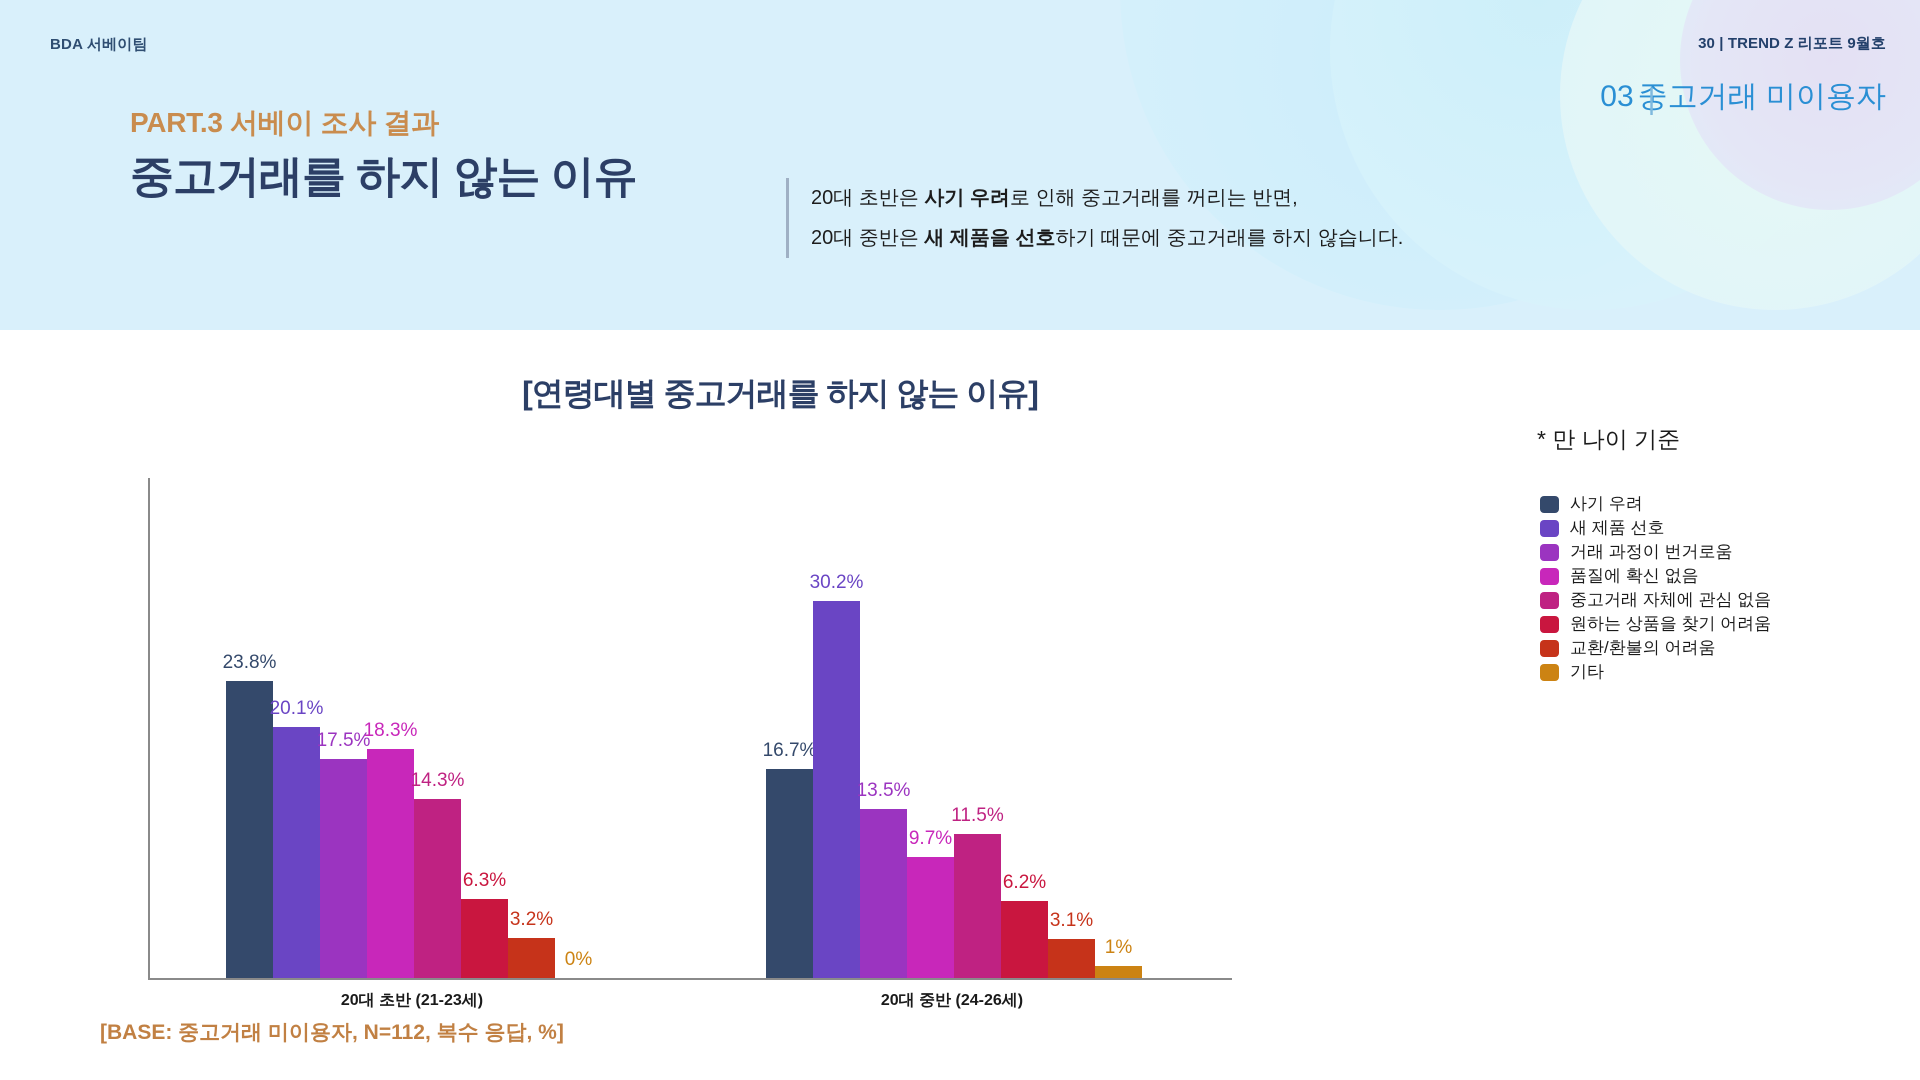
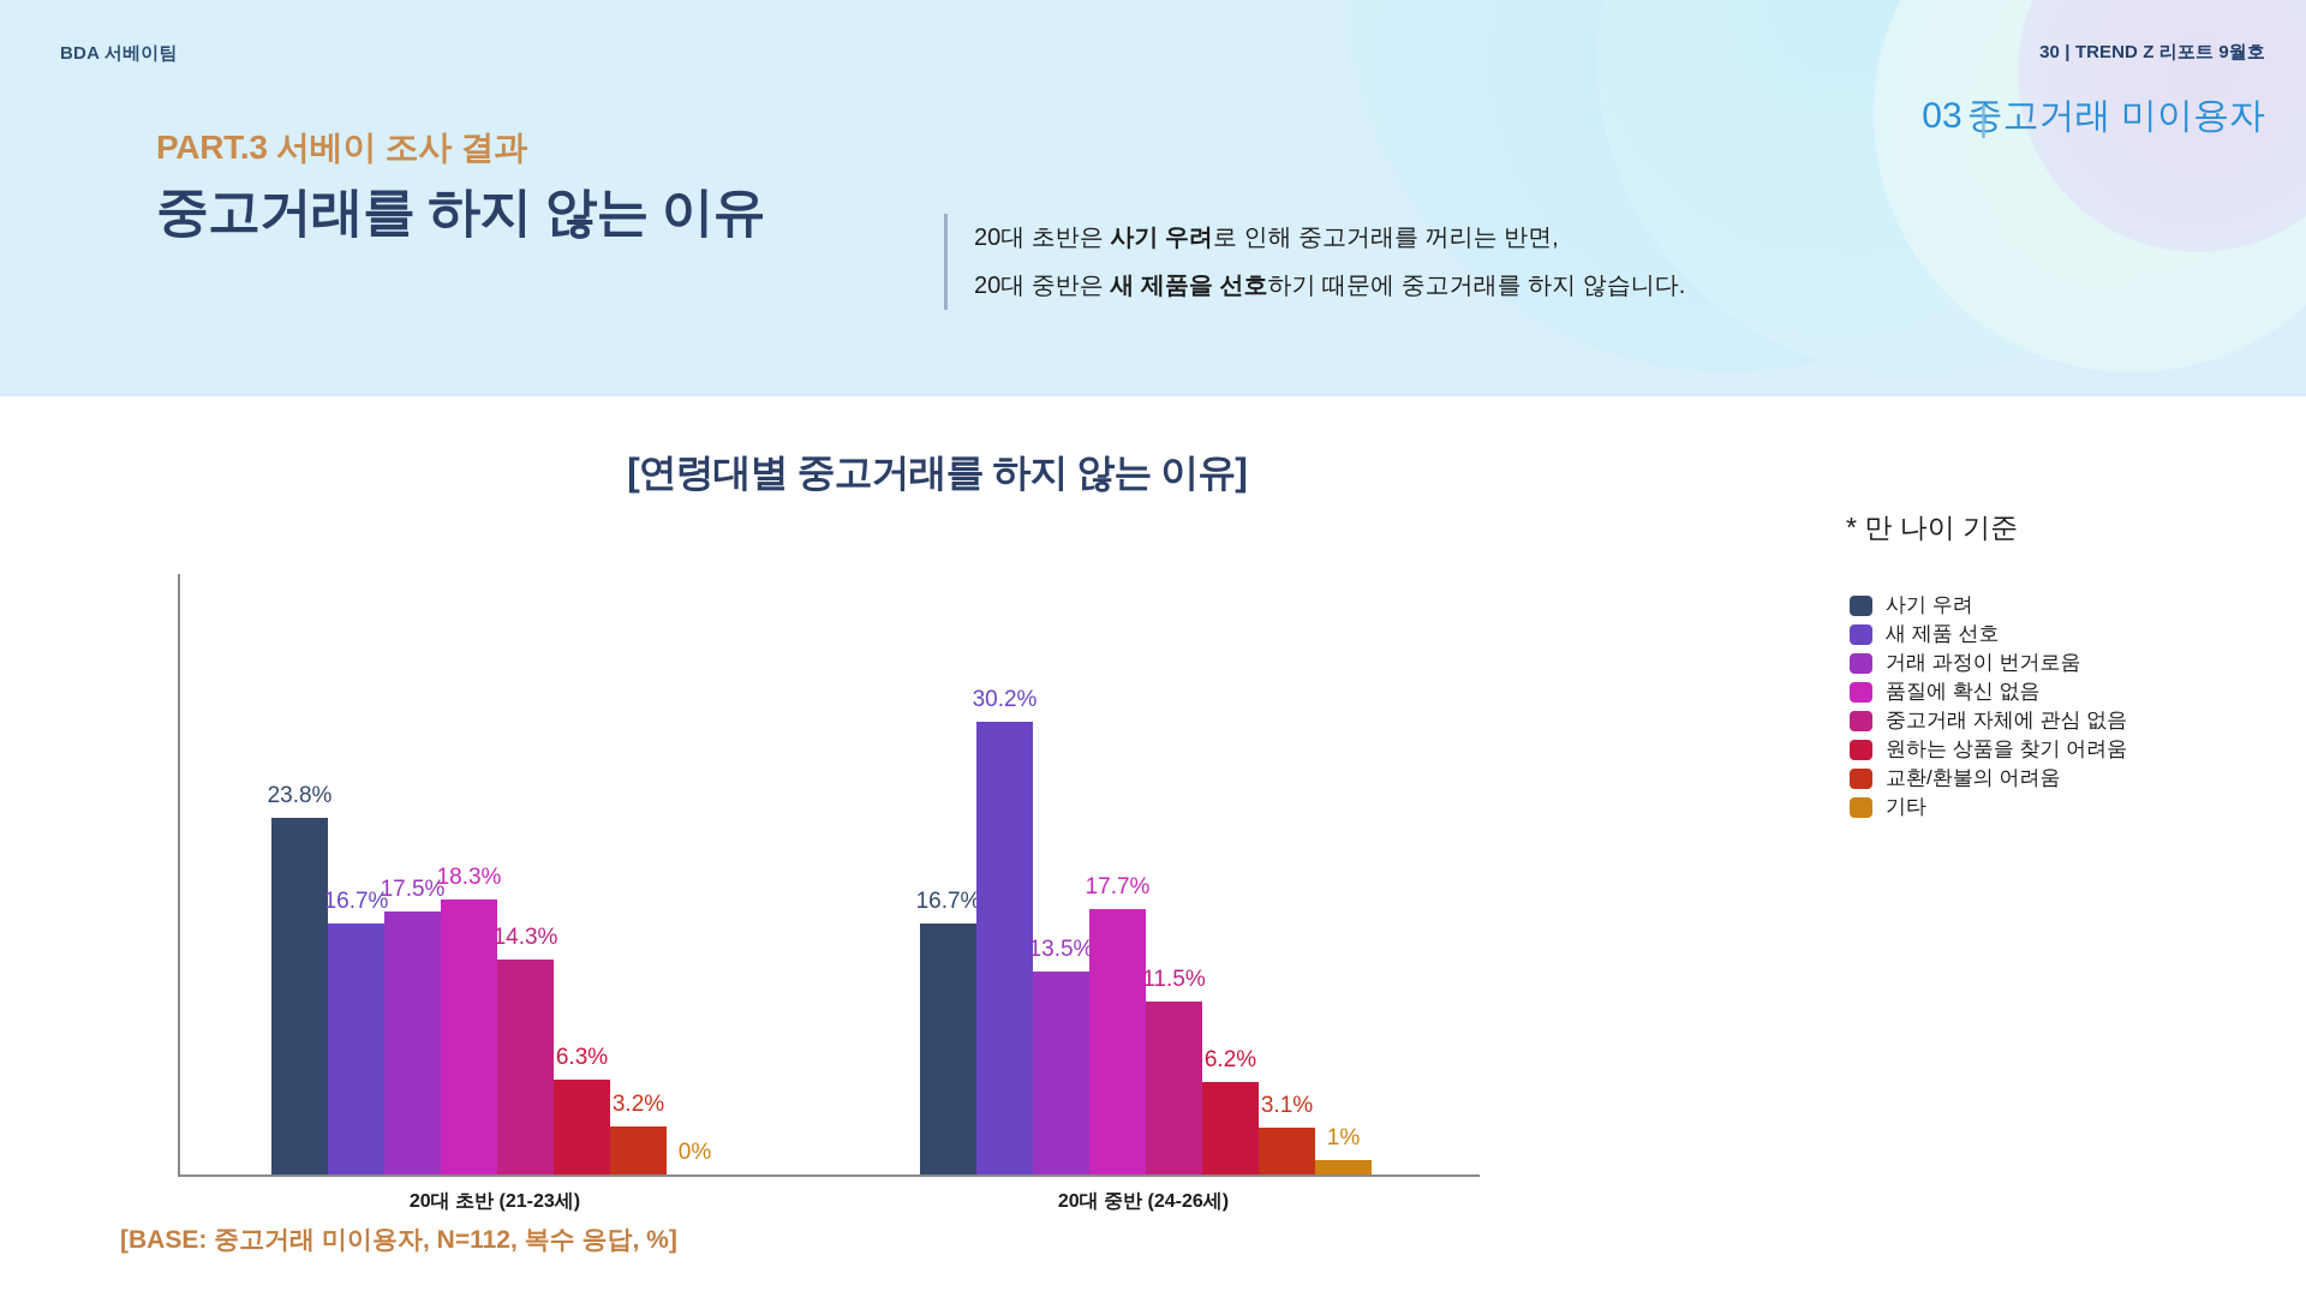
새 제품 선호/20대 초반 (21-23세): 20.1% -> 16.7%
품질에 확신 없음/20대 중반 (24-26세): 9.7% -> 17.7%
